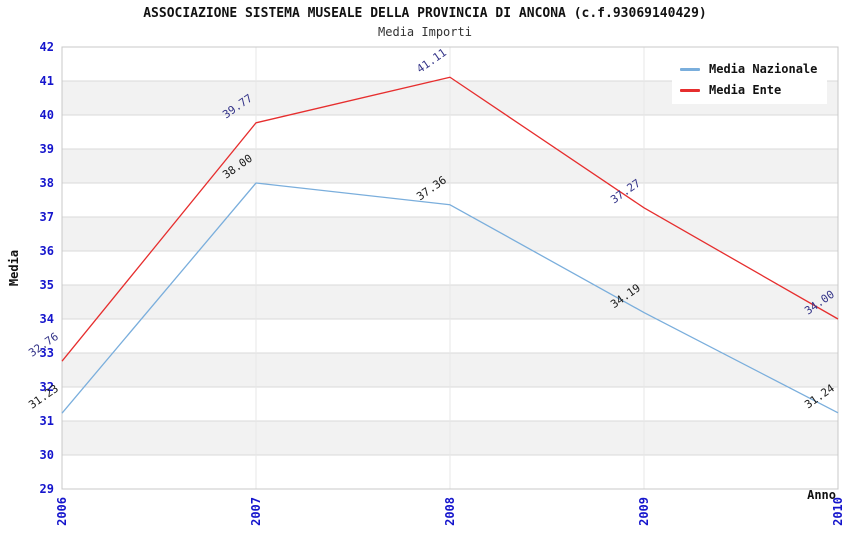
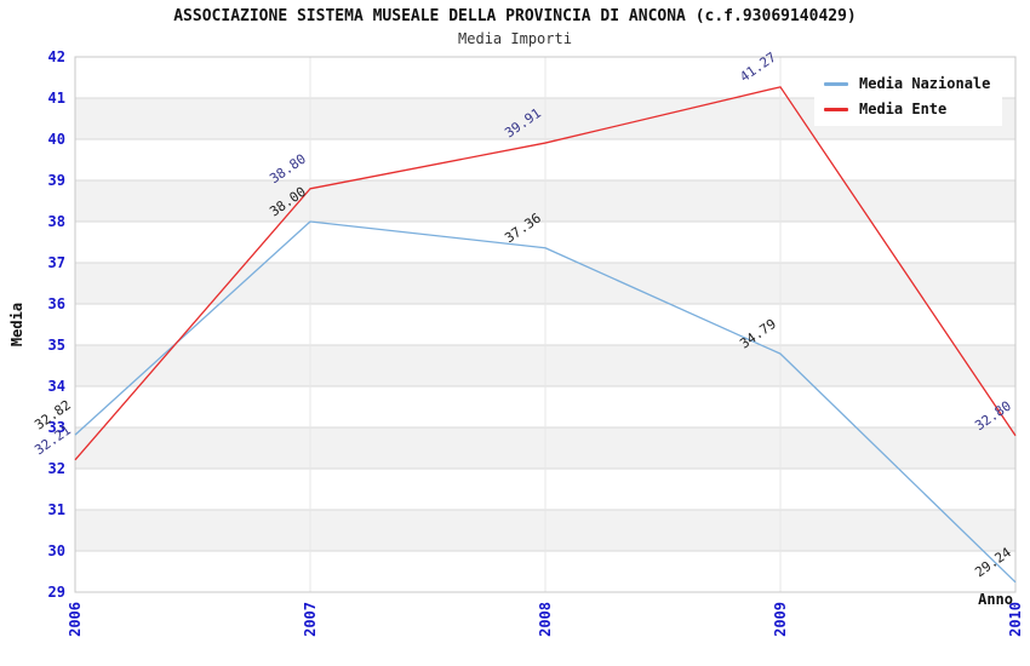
Media Nazionale/2006: 31.23 -> 32.82
Media Ente/2006: 32.76 -> 32.21
Media Ente/2007: 39.77 -> 38.80
Media Ente/2008: 41.11 -> 39.91
Media Nazionale/2009: 34.19 -> 34.79
Media Ente/2009: 37.27 -> 41.27
Media Nazionale/2010: 31.24 -> 29.24
Media Ente/2010: 34.00 -> 32.80
